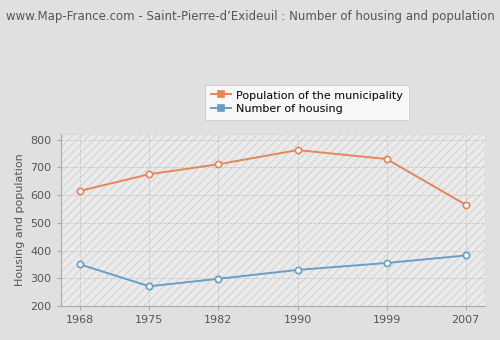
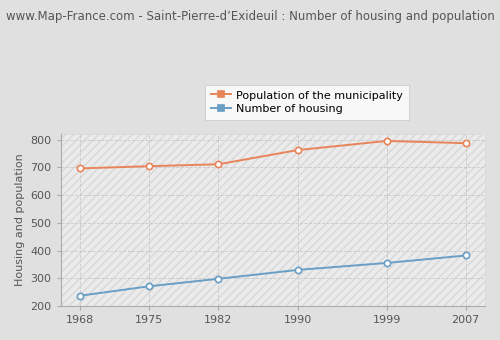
Number of housing/1968: 350 -> 237
Population of the municipality/1968: 615 -> 696
Population of the municipality/1975: 675 -> 704
Population of the municipality/1999: 730 -> 795
Population of the municipality/2007: 565 -> 787
